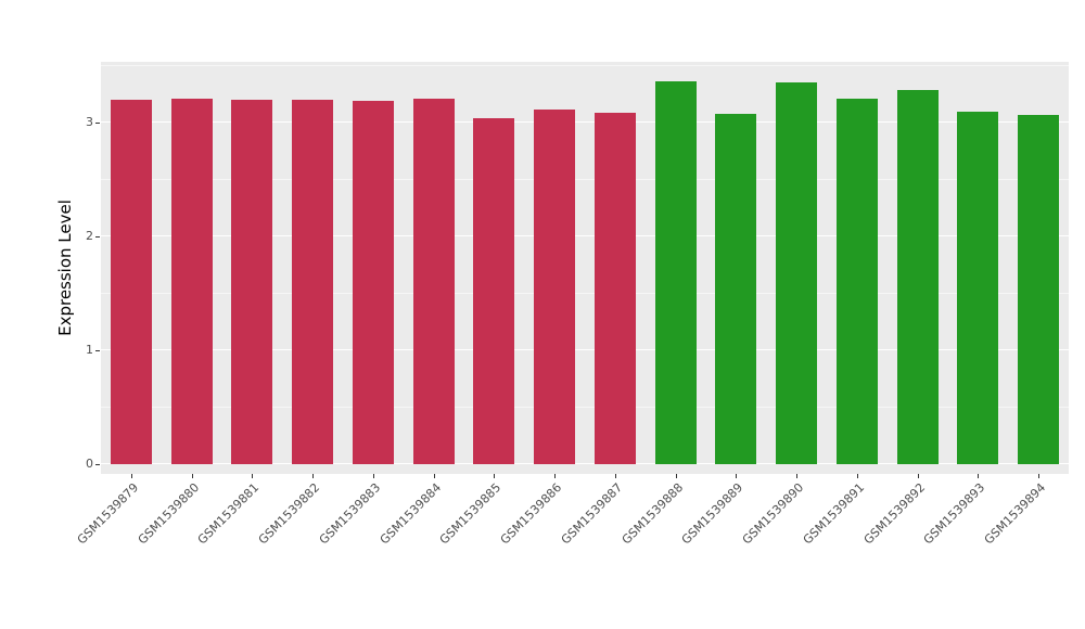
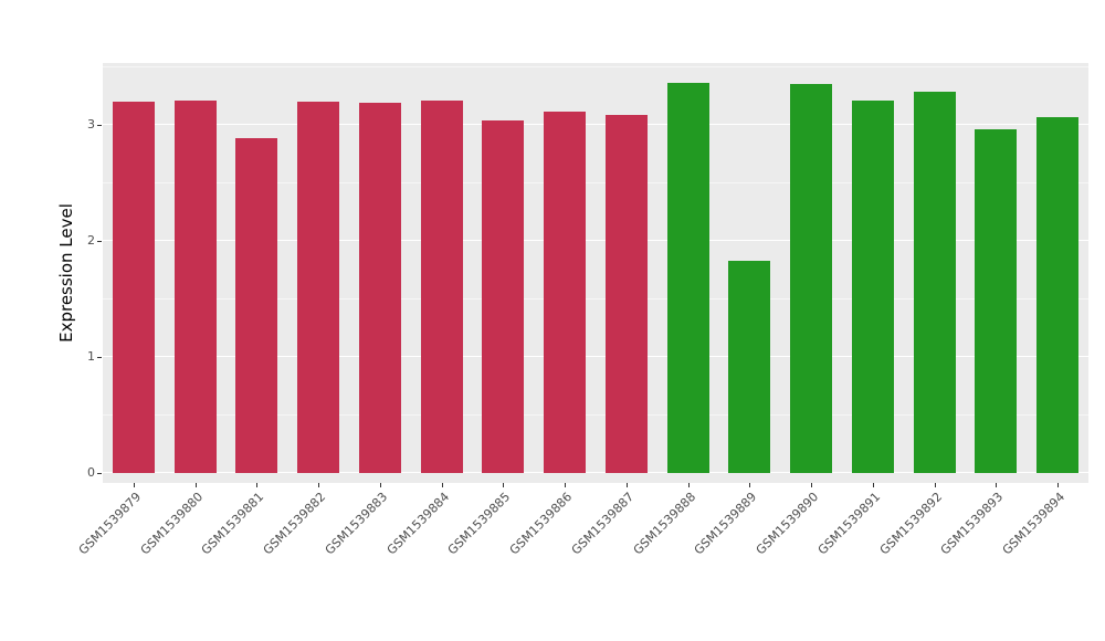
GSM1539881: 3.20 -> 2.89
GSM1539889: 3.08 -> 1.83
GSM1539893: 3.10 -> 2.96
